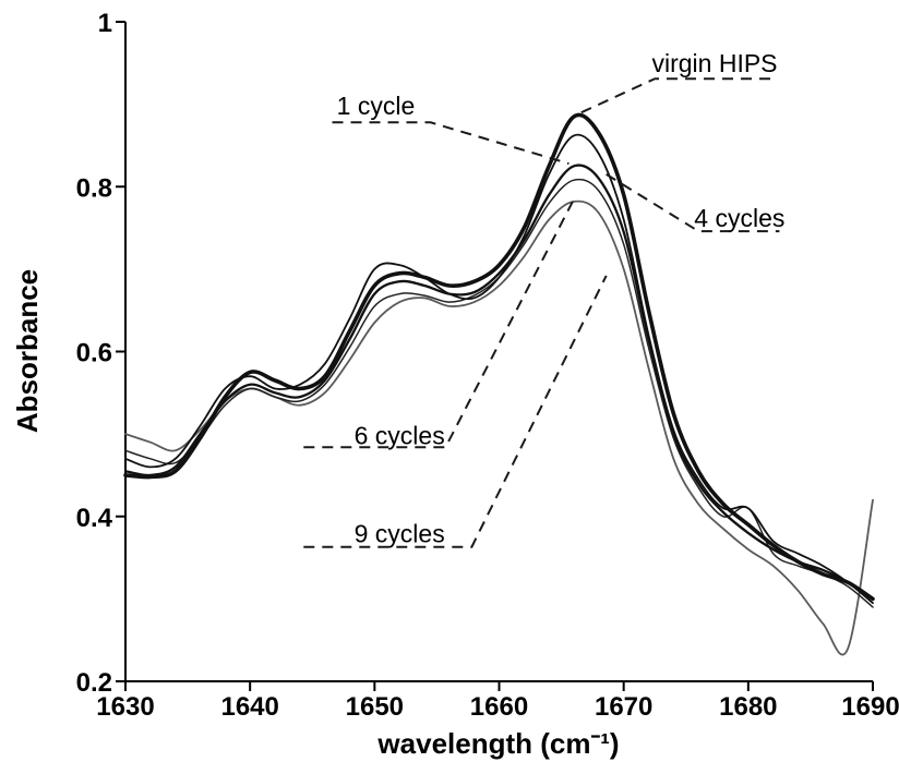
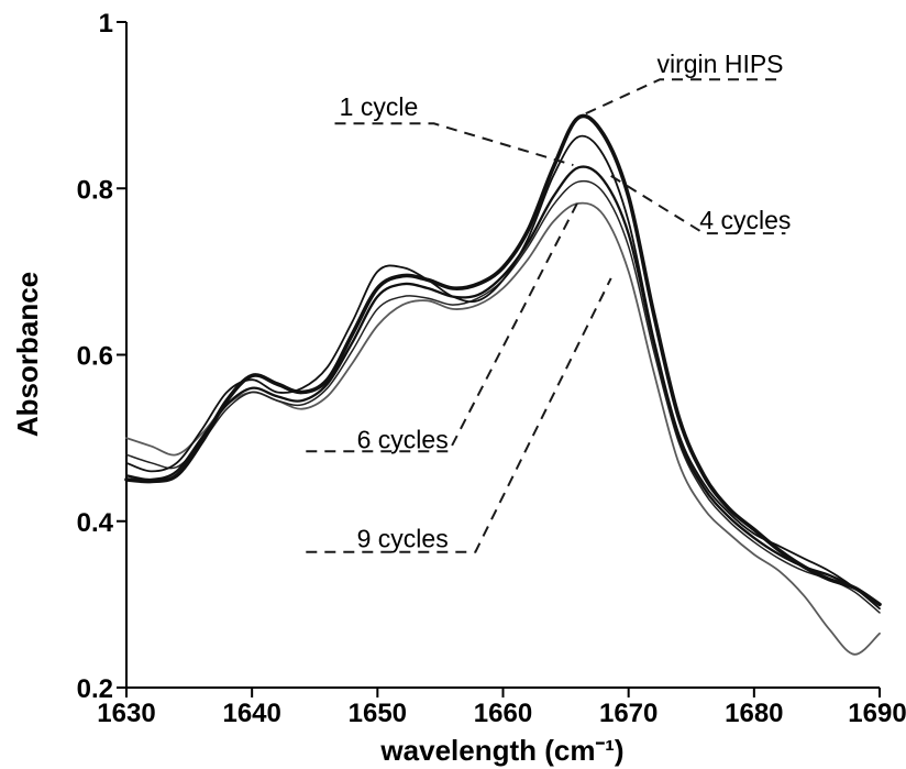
6 cycles/1680: 0.41 -> 0.38
1 cycle/1680: 0.41 -> 0.39
9 cycles/1690: 0.42 -> 0.27
